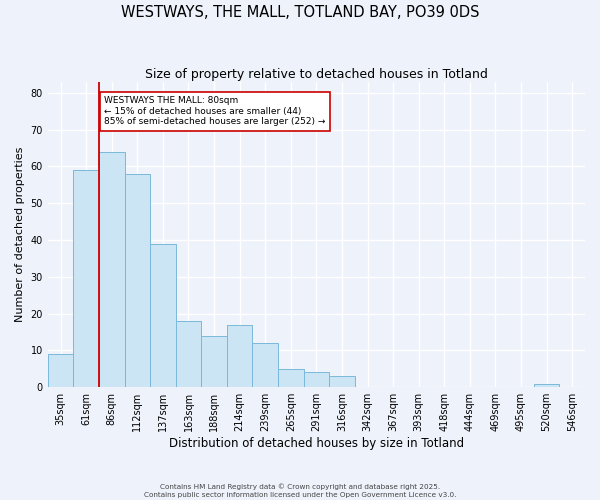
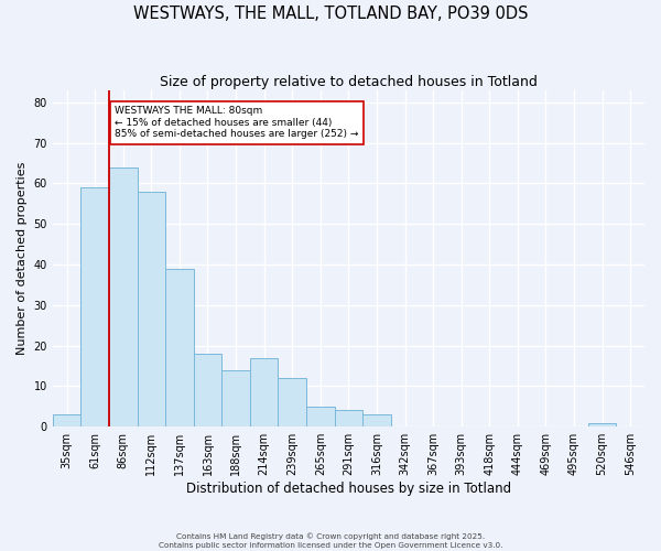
35sqm: 9 -> 3
